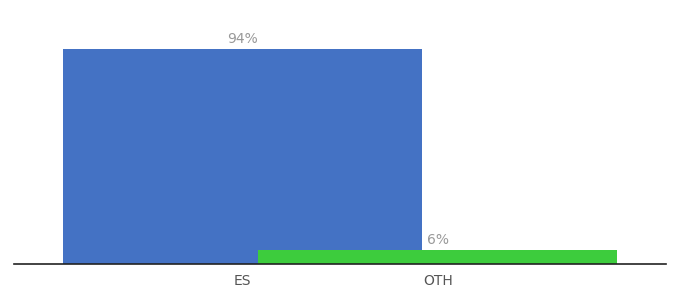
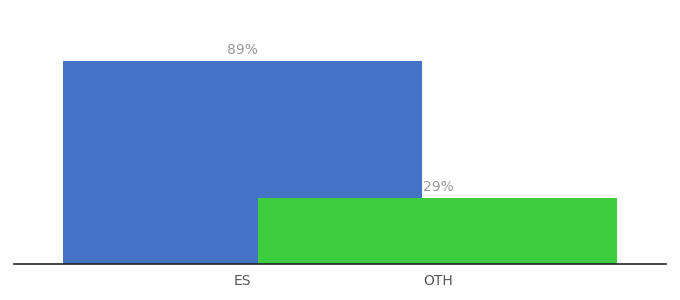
ES: 94% -> 89%
OTH: 6% -> 29%
